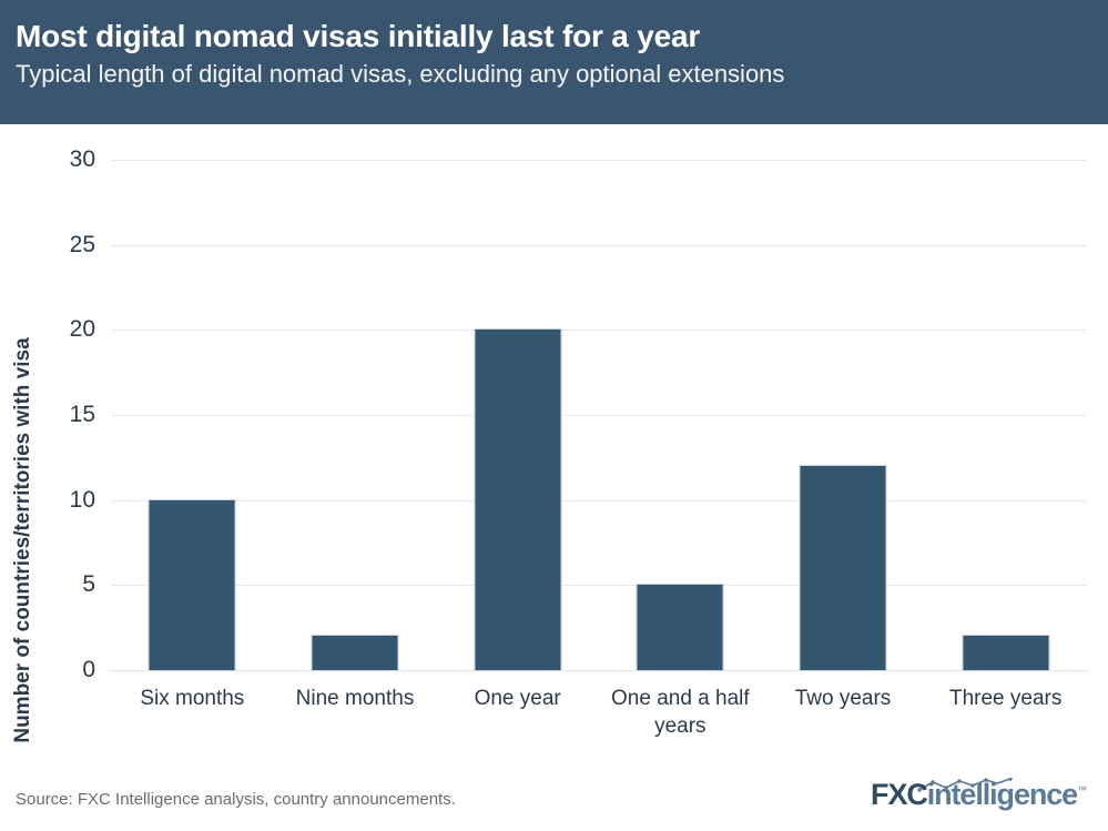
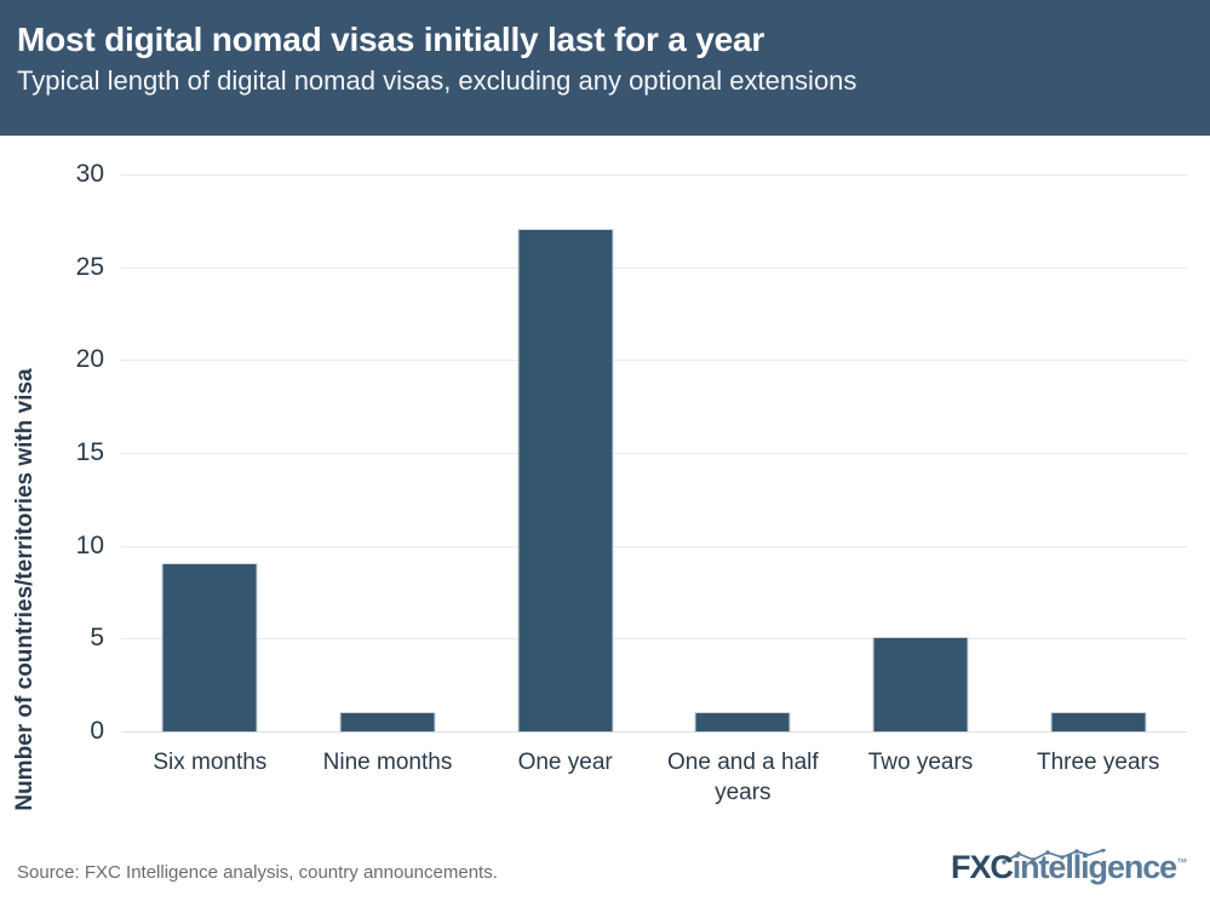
Six months: 10 -> 9
Nine months: 2 -> 1
One year: 20 -> 27
One and a half years: 5 -> 1
Two years: 12 -> 5
Three years: 2 -> 1
